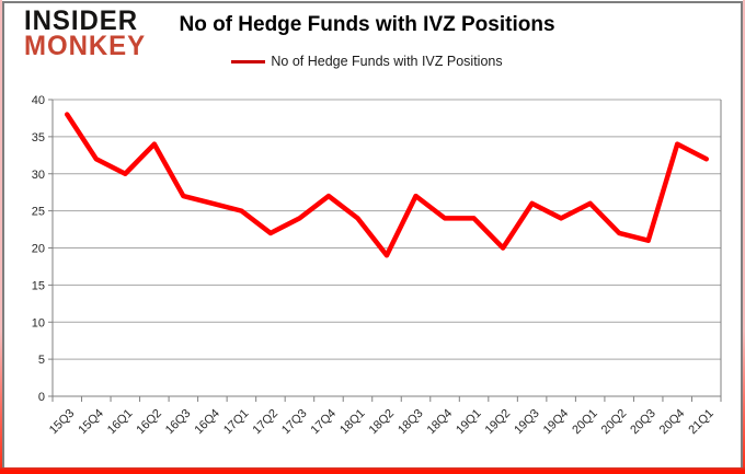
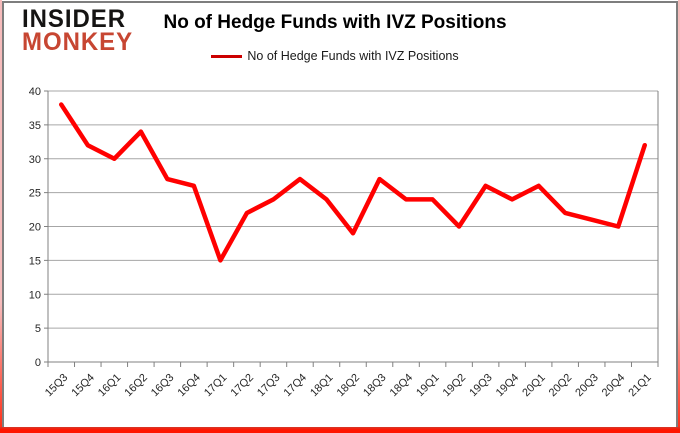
17Q1: 25 -> 15
20Q4: 34 -> 20
